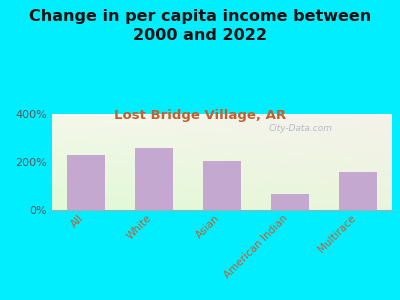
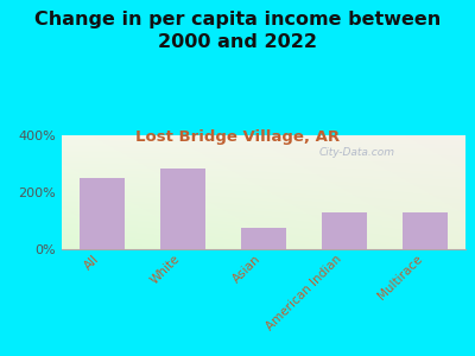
All: 228% -> 250%
White: 258% -> 285%
Asian: 205% -> 75%
American Indian: 65% -> 130%
Multirace: 160% -> 130%
